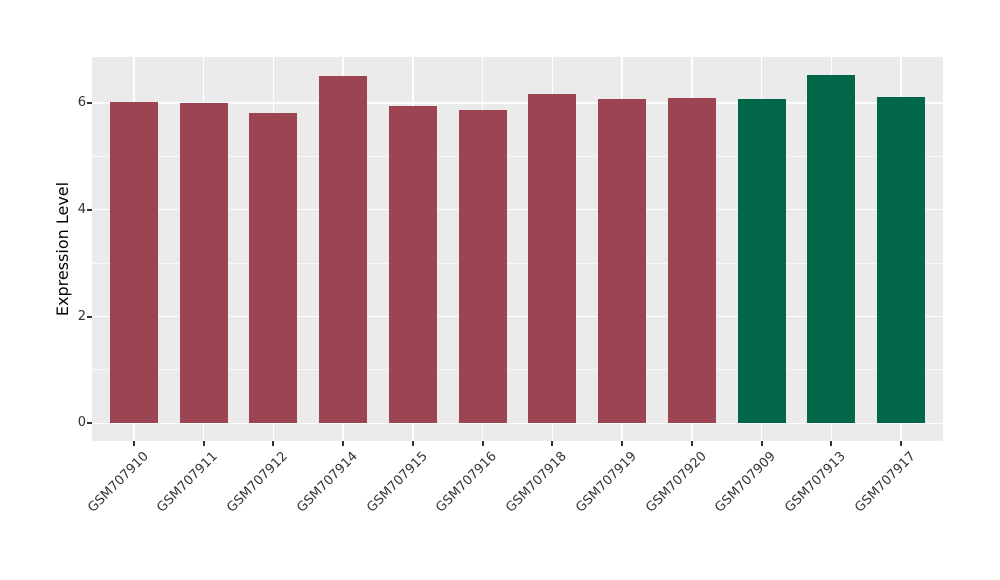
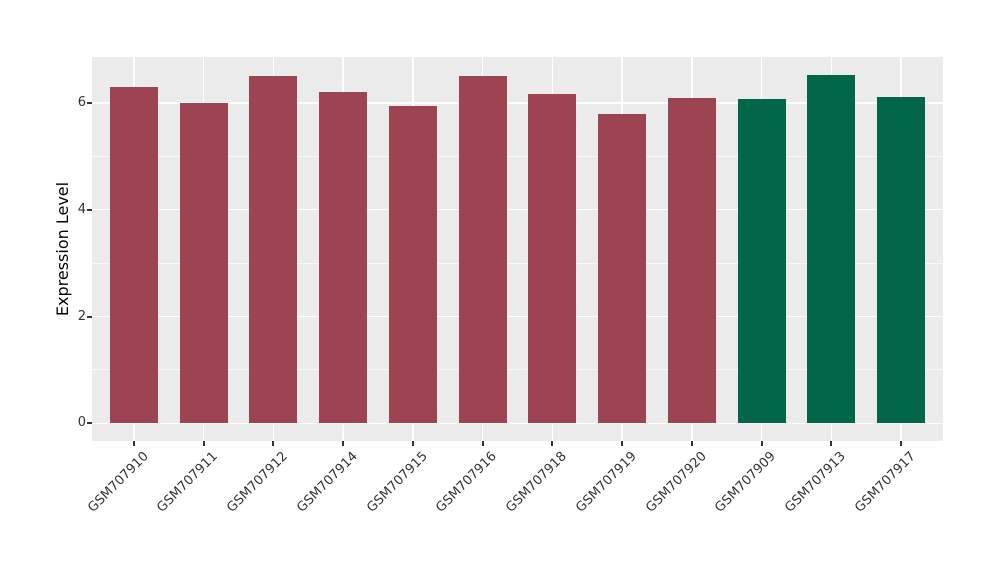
GSM707910: 6.0 -> 6.3
GSM707912: 5.8 -> 6.5
GSM707914: 6.5 -> 6.2
GSM707916: 5.9 -> 6.5
GSM707919: 6.1 -> 5.8
